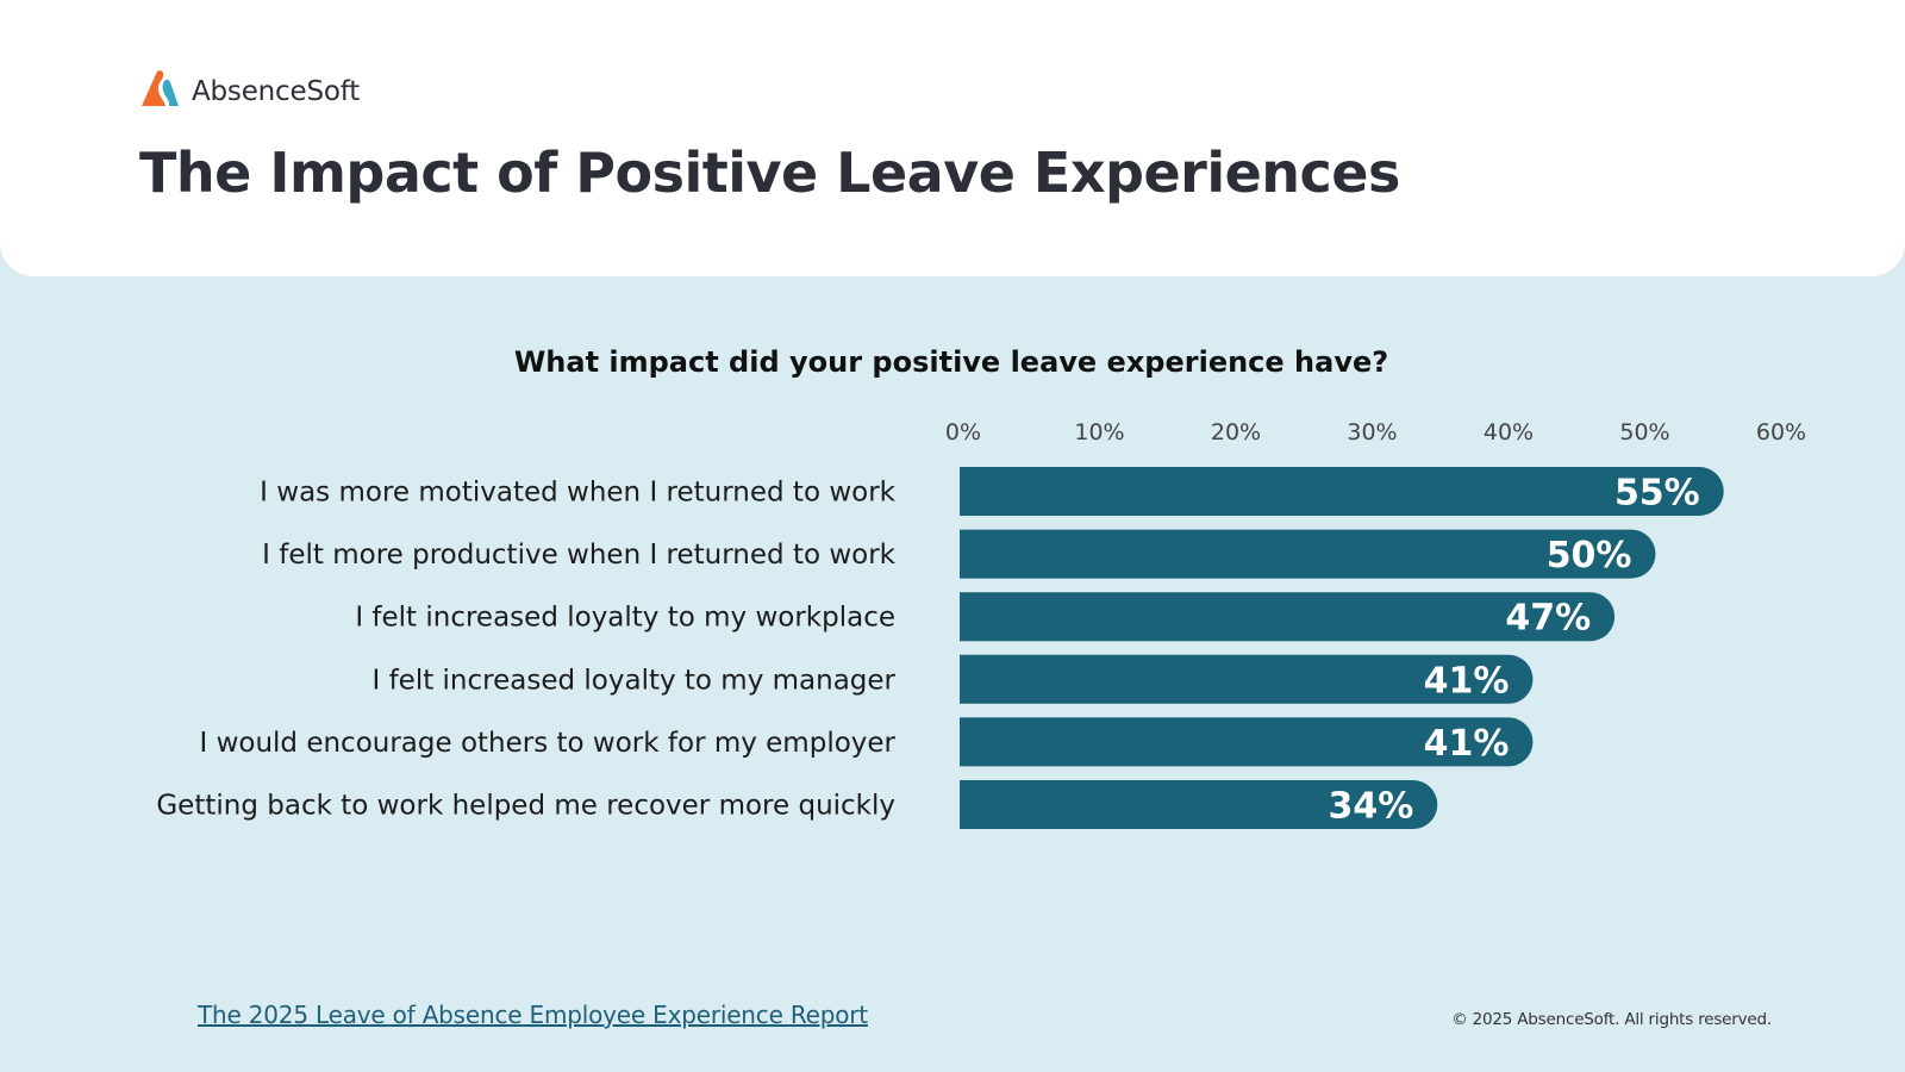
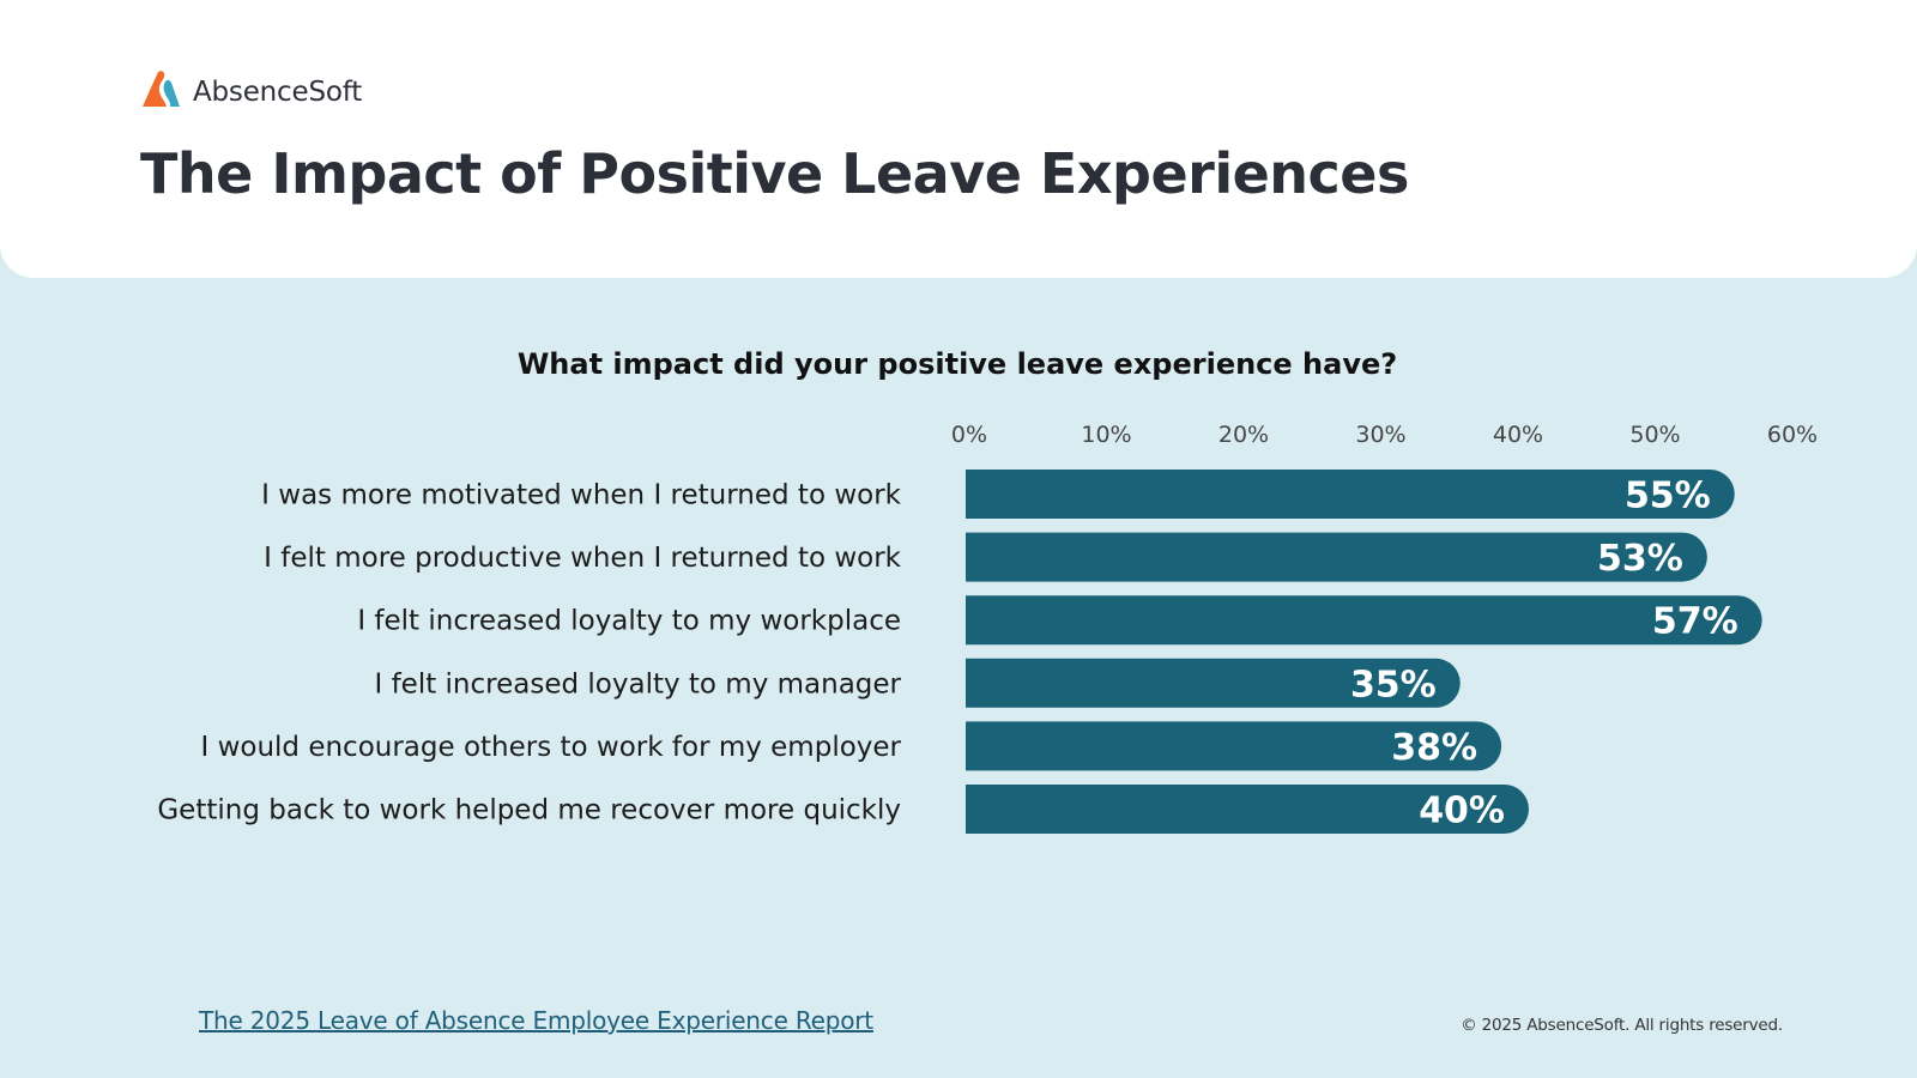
I felt more productive when I returned to work: 50% -> 53%
I felt increased loyalty to my workplace: 47% -> 57%
I felt increased loyalty to my manager: 41% -> 35%
I would encourage others to work for my employer: 41% -> 38%
Getting back to work helped me recover more quickly: 34% -> 40%
